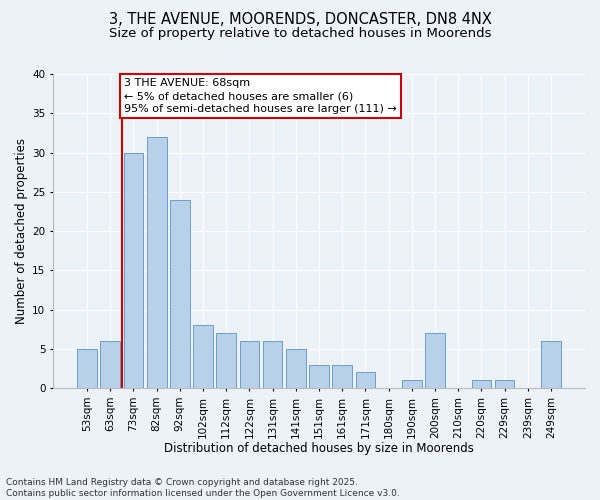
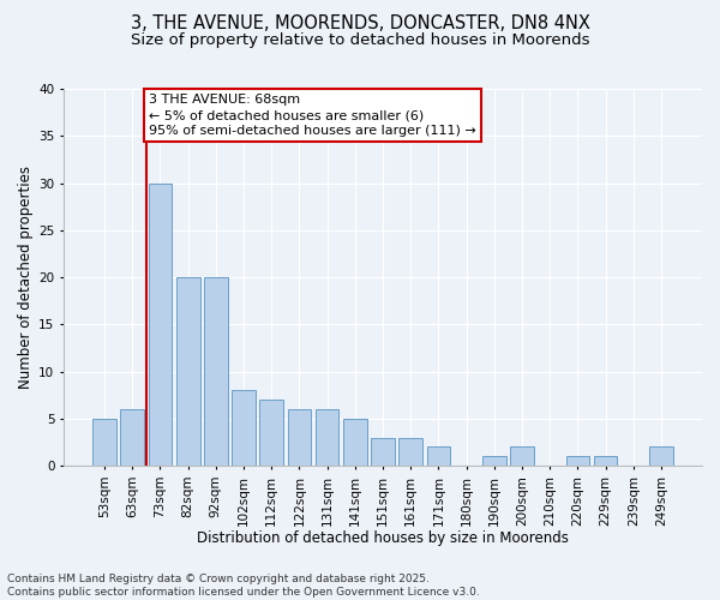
82sqm: 32 -> 20
92sqm: 24 -> 20
200sqm: 7 -> 2
249sqm: 6 -> 2
